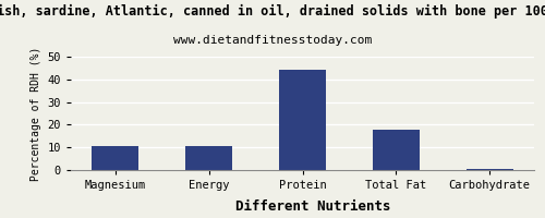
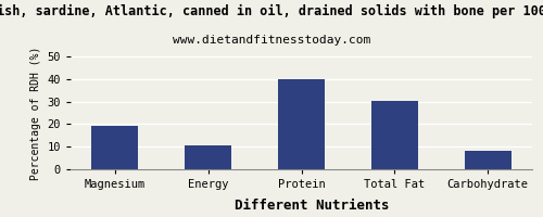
Magnesium: 10.5 -> 19.0
Protein: 44.0 -> 40.0
Total Fat: 18.0 -> 30.5
Carbohydrate: 0.5 -> 8.0
